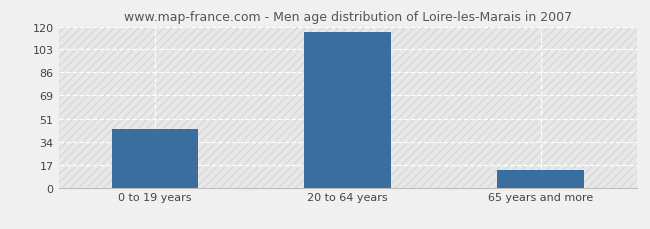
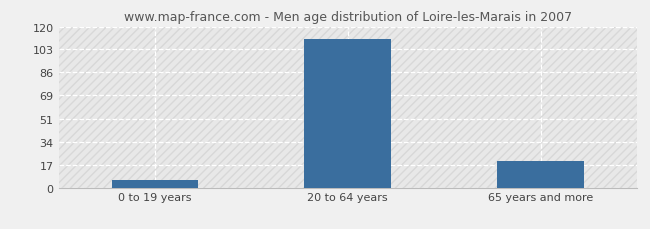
0 to 19 years: 44 -> 6
20 to 64 years: 116 -> 111
65 years and more: 13 -> 20
